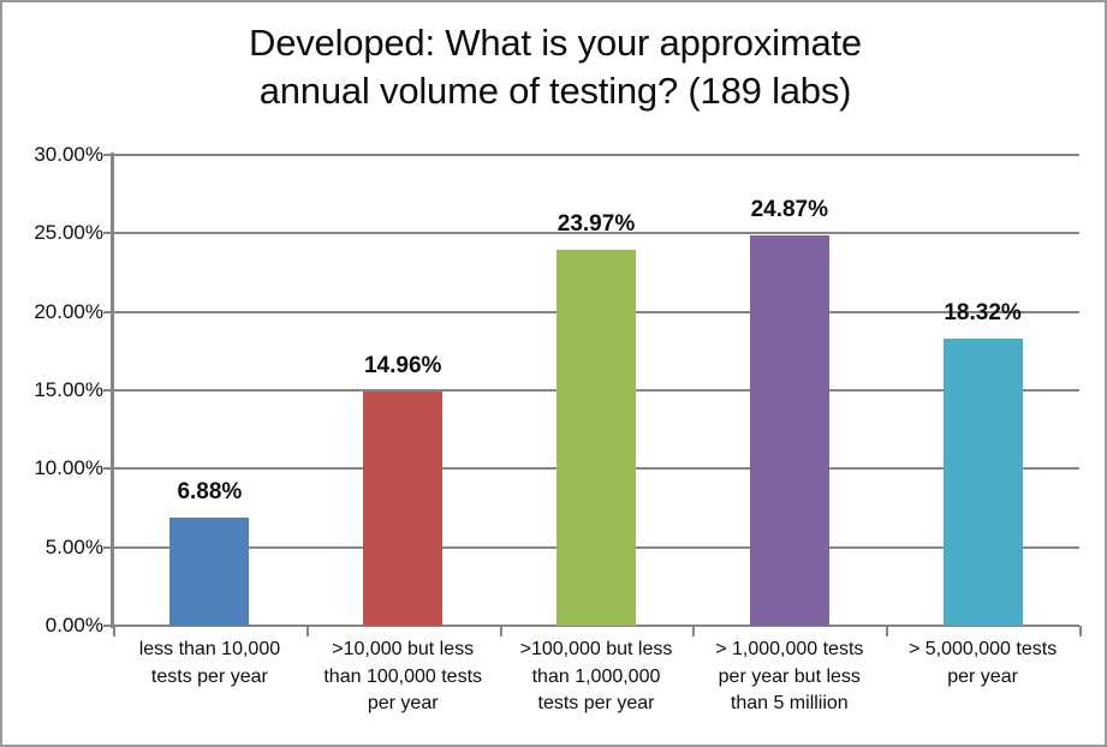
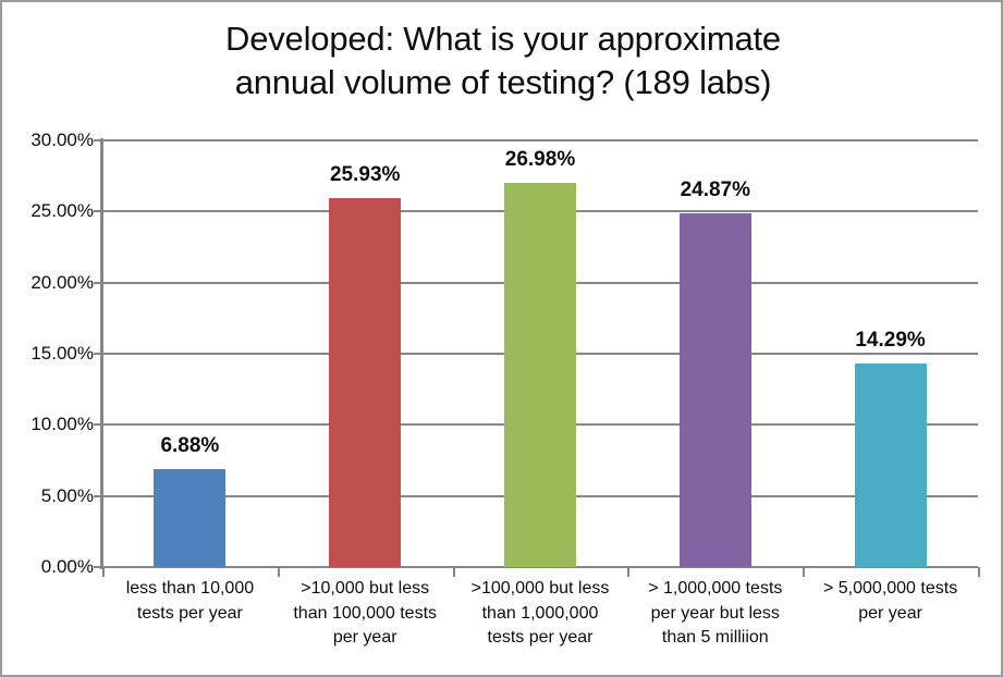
>10,000 but less than 100,000 tests per year: 14.96% -> 25.93%
>100,000 but less than 1,000,000 tests per year: 23.97% -> 26.98%
> 5,000,000 tests per year: 18.32% -> 14.29%
